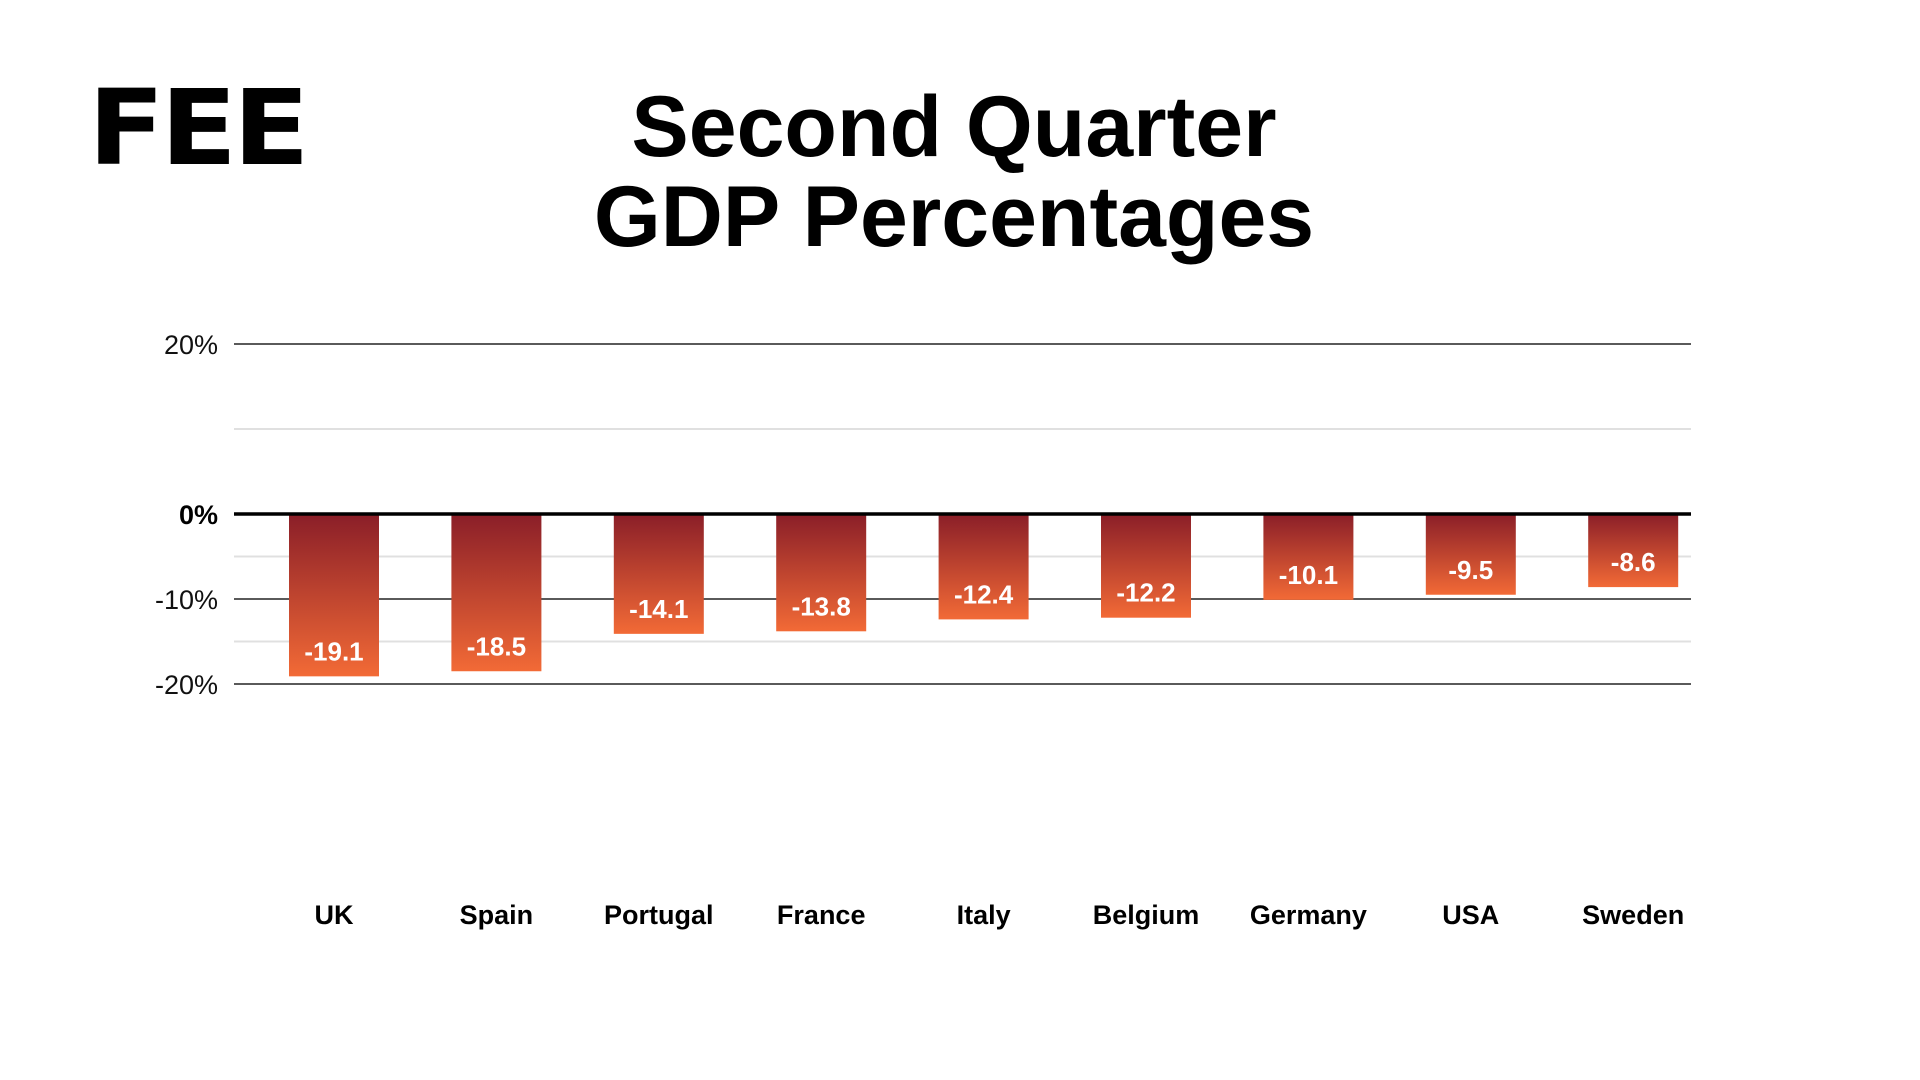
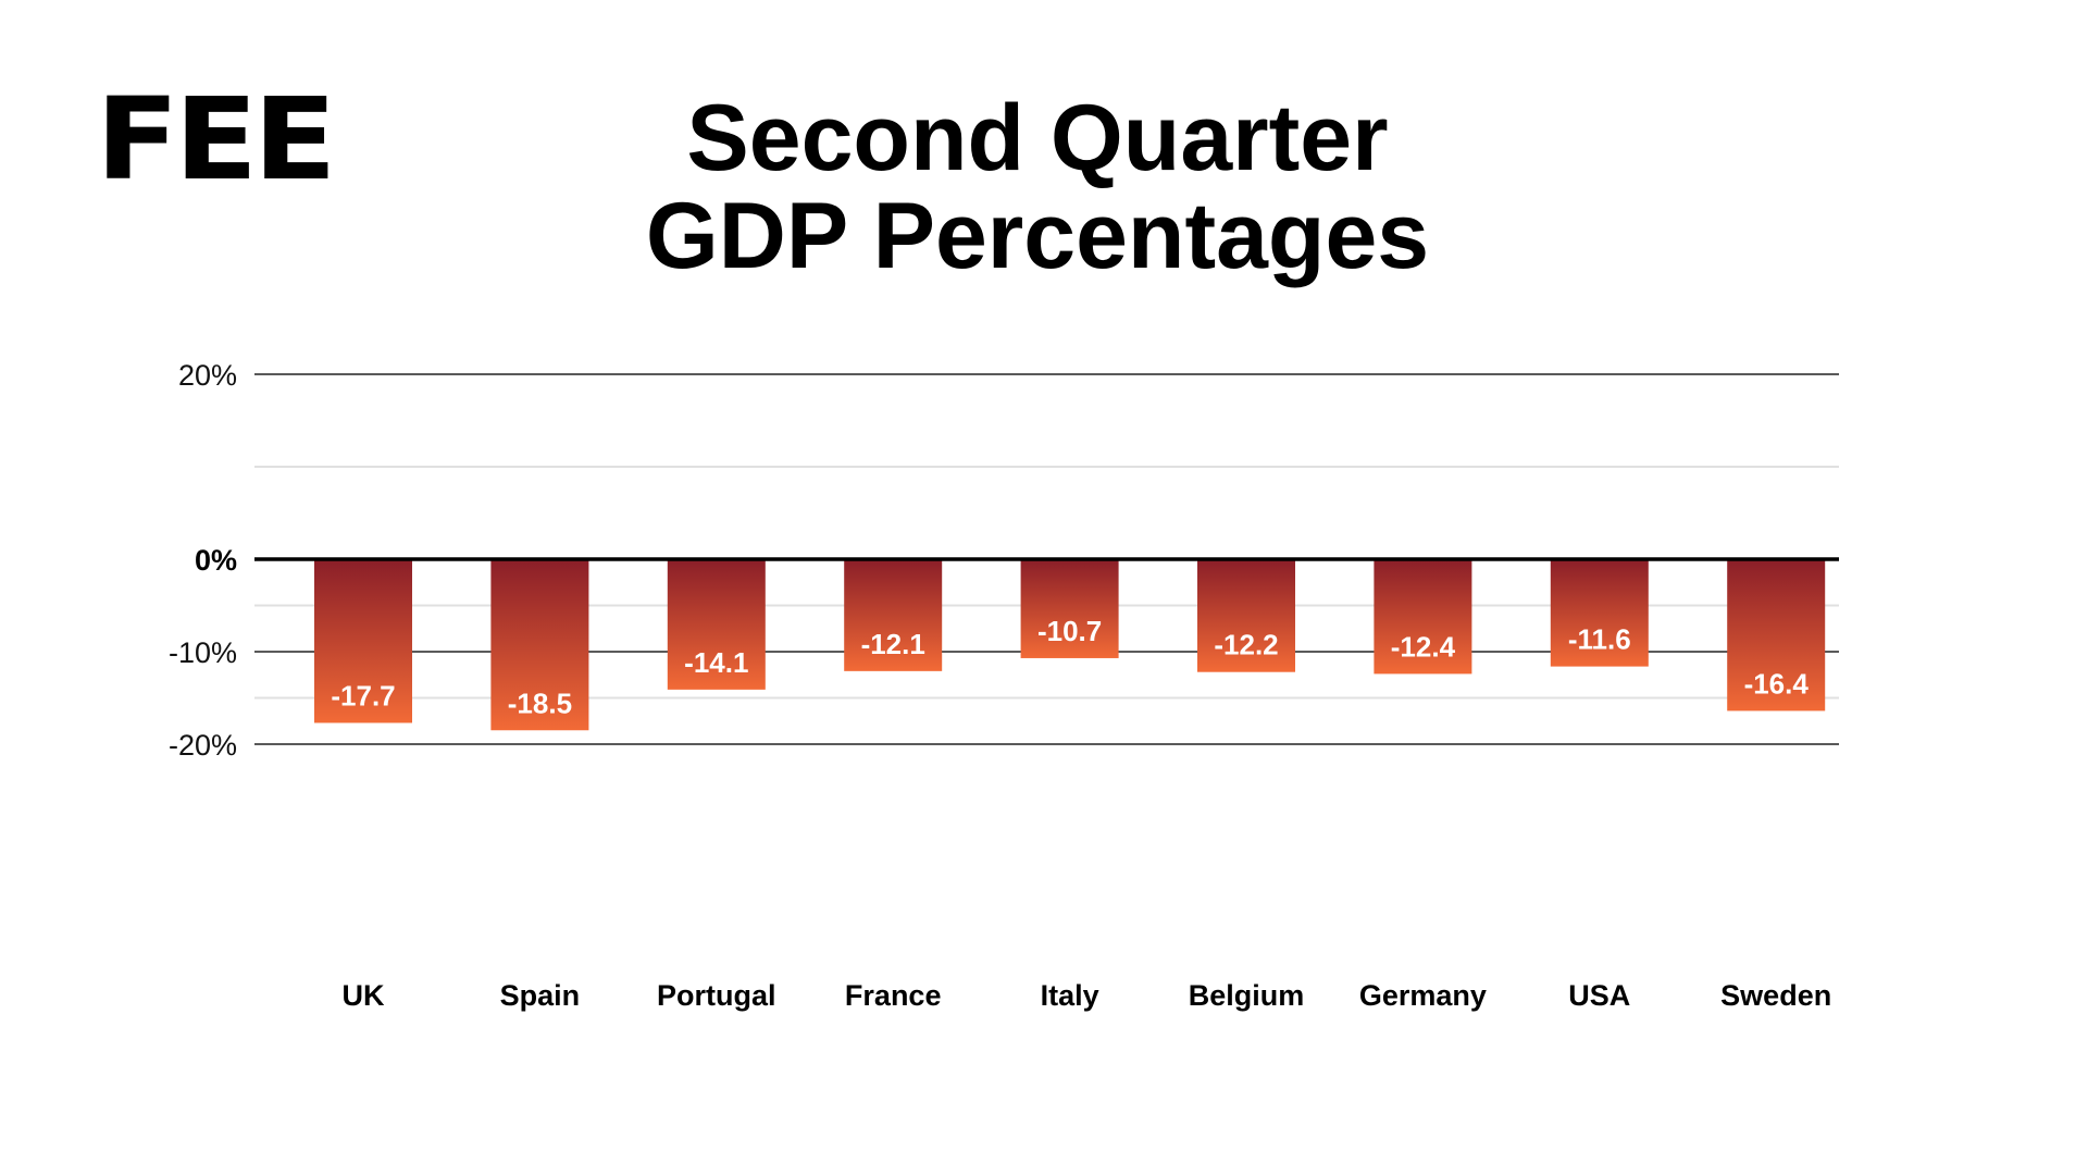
UK: -19.1 -> -17.7
France: -13.8 -> -12.1
Italy: -12.4 -> -10.7
Germany: -10.1 -> -12.4
USA: -9.5 -> -11.6
Sweden: -8.6 -> -16.4
